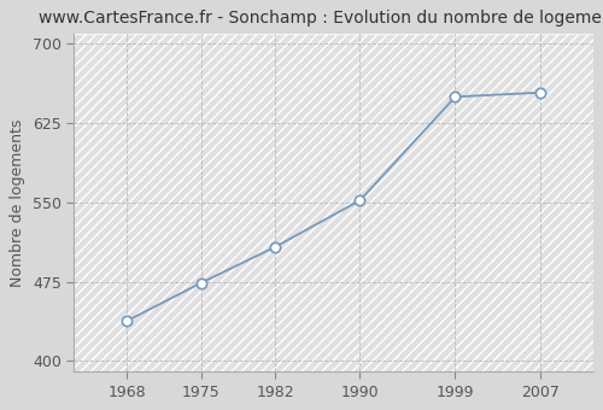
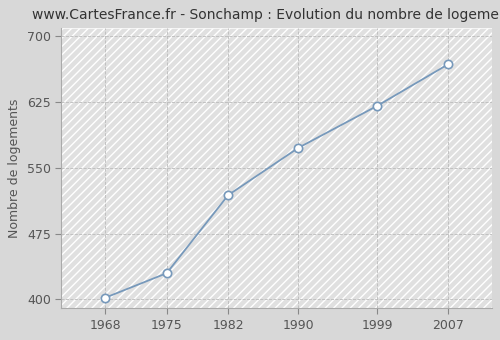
1968: 438 -> 402
1975: 474 -> 430
1982: 508 -> 519
1990: 552 -> 573
1999: 650 -> 621
2007: 654 -> 668
